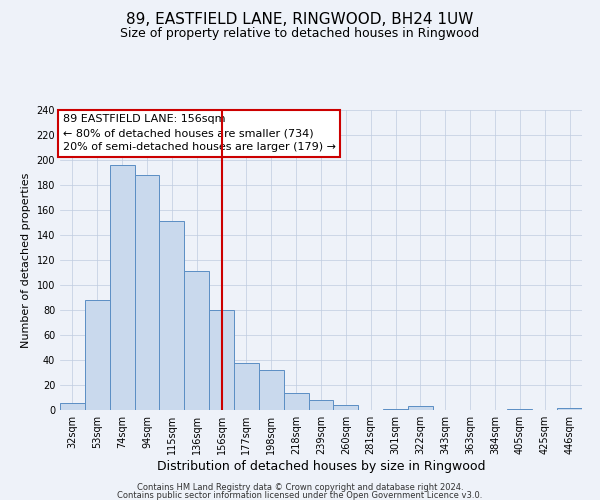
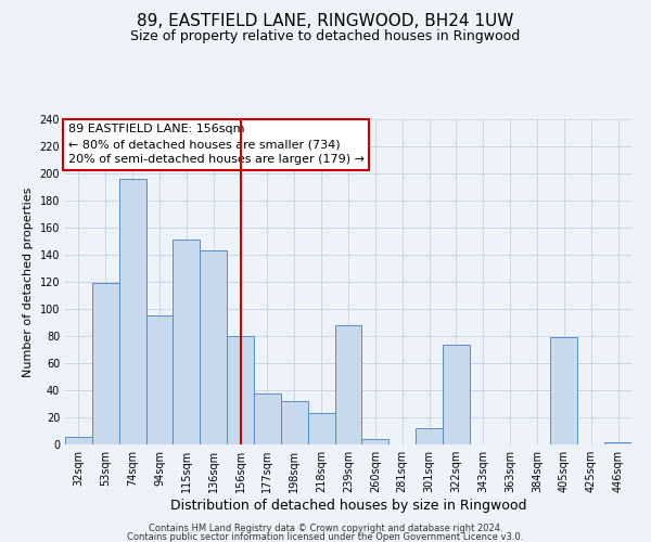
53sqm: 88 -> 119
94sqm: 188 -> 95
136sqm: 111 -> 143
218sqm: 14 -> 23
239sqm: 8 -> 88
301sqm: 1 -> 12
322sqm: 3 -> 74
405sqm: 1 -> 79
